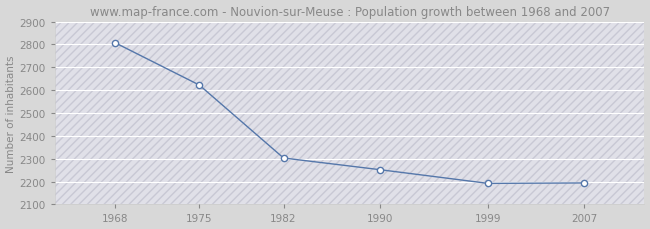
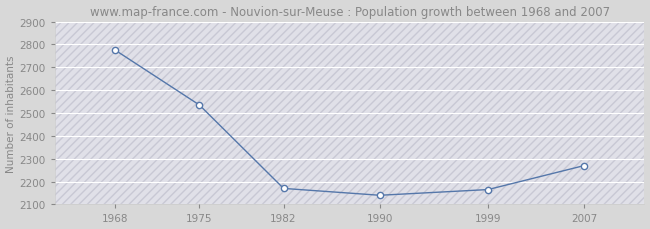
1968: 2807 -> 2775
1975: 2622 -> 2535
1982: 2303 -> 2170
1990: 2252 -> 2140
1999: 2192 -> 2165
2007: 2194 -> 2270
